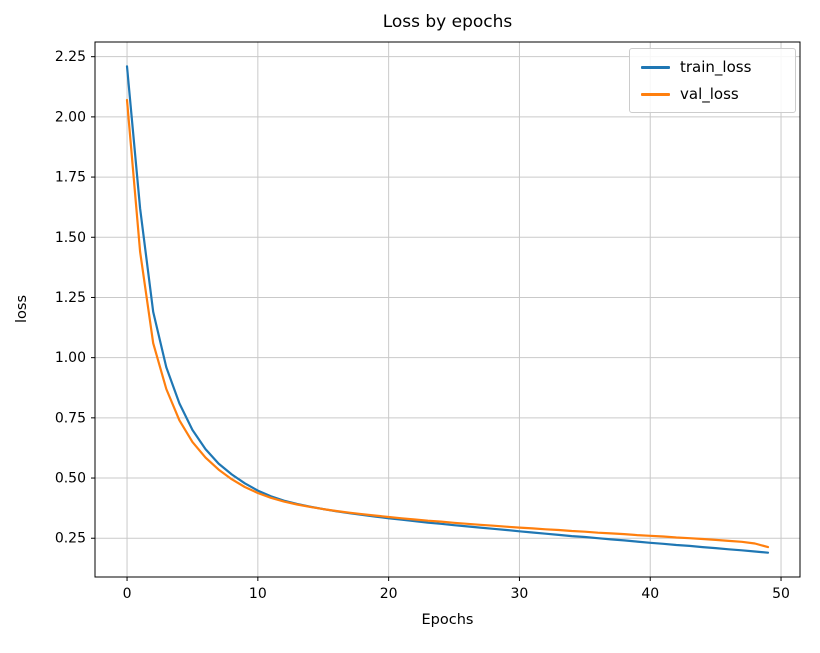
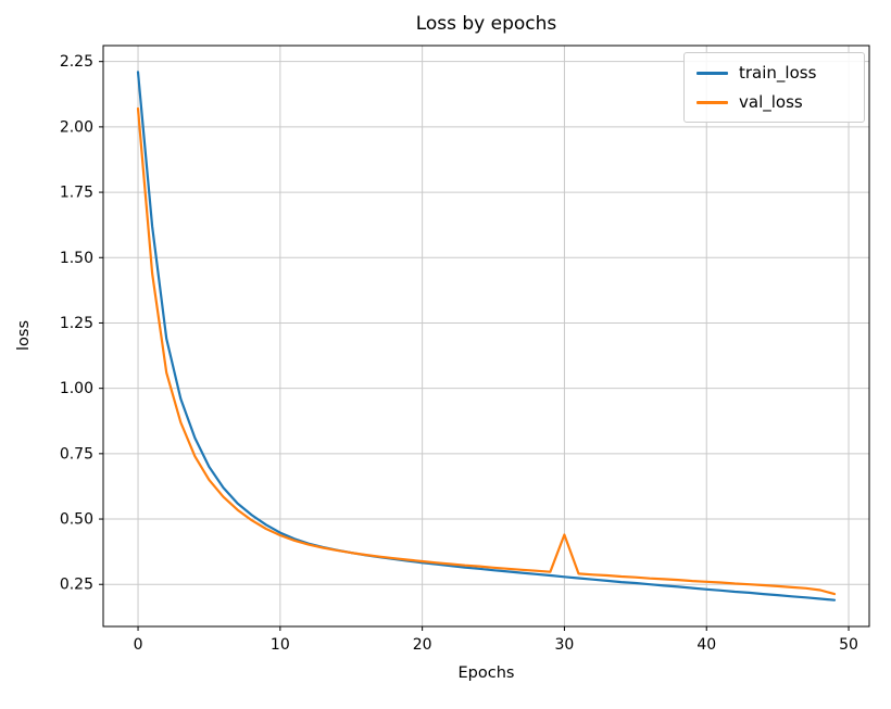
val_loss/30: 0.29 -> 0.44
